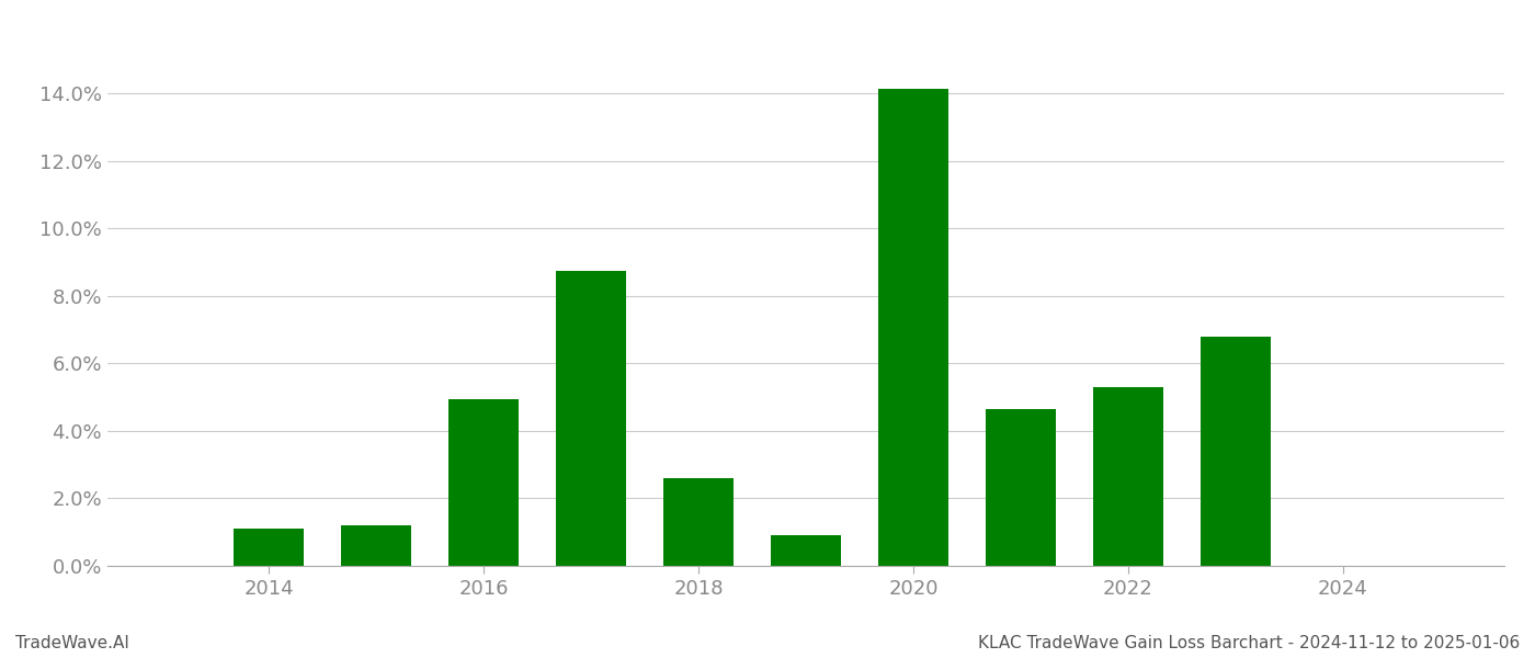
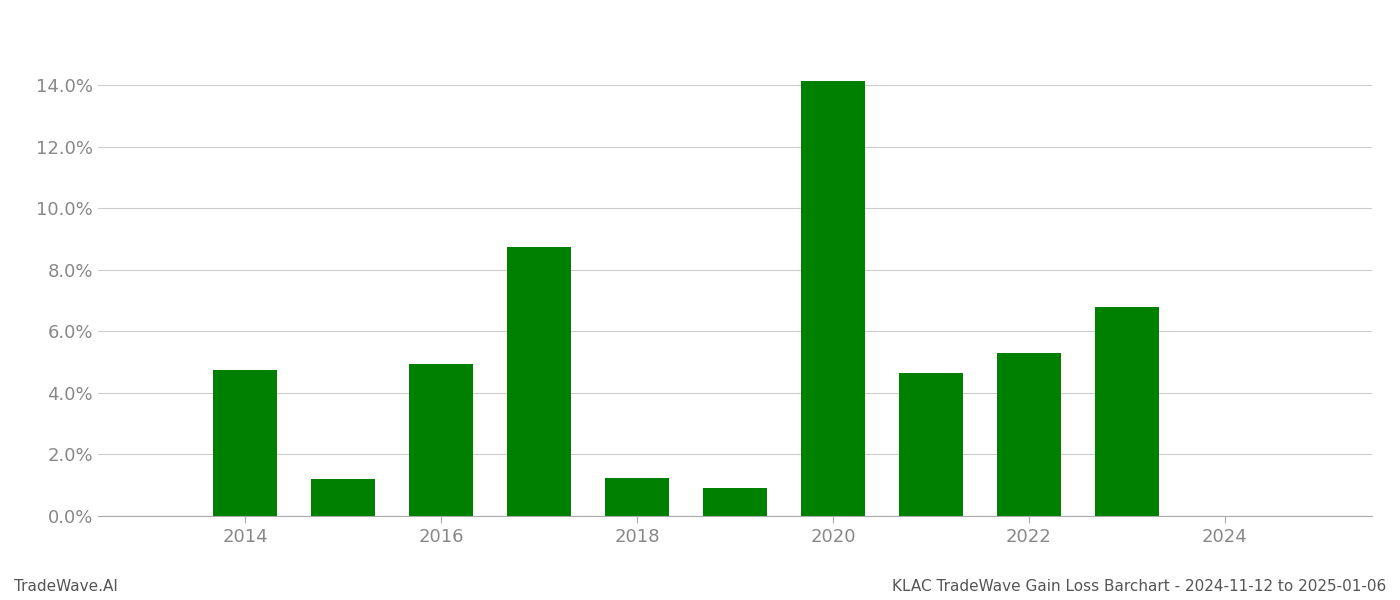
2014: 1.10% -> 4.75%
2018: 2.60% -> 1.25%
